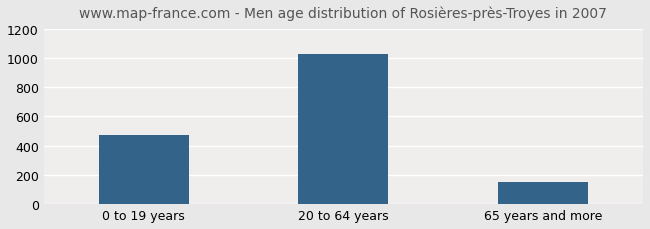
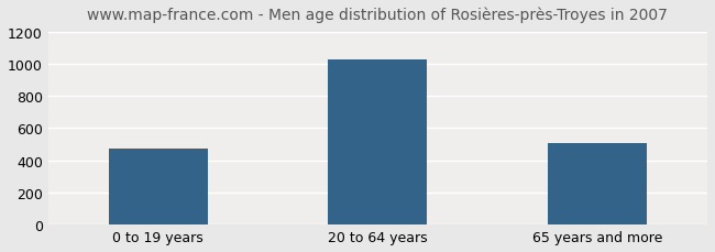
65 years and more: 160 -> 510
